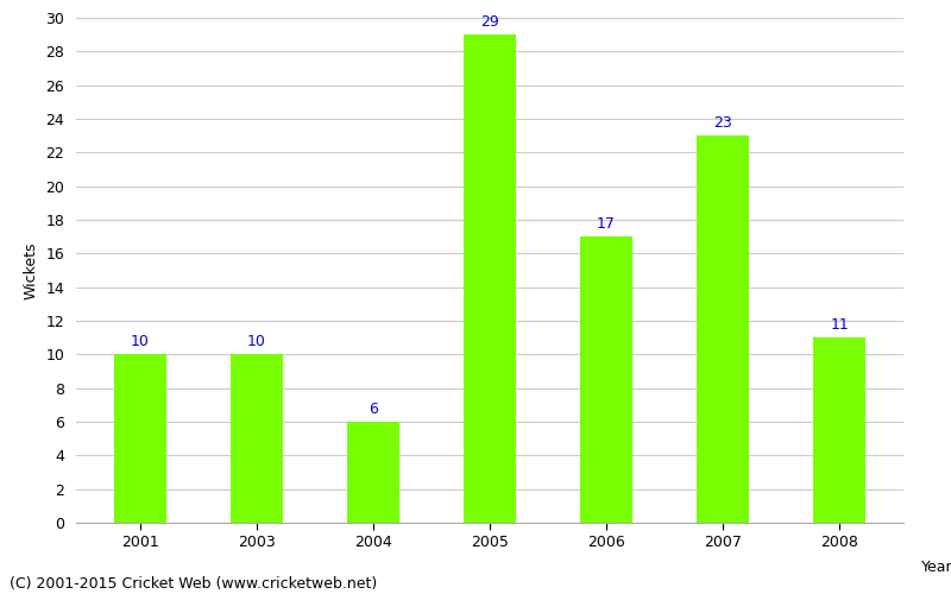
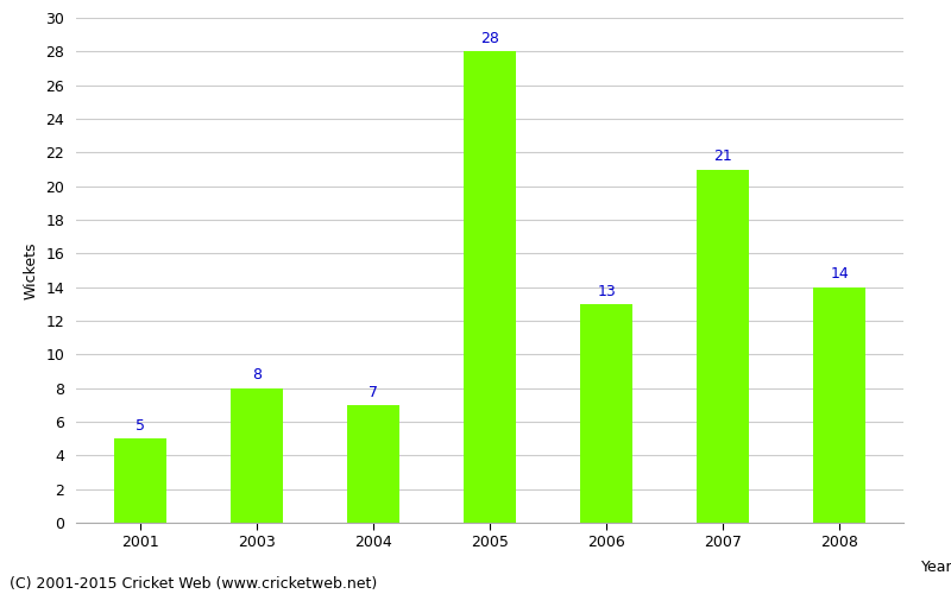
2001: 10 -> 5
2003: 10 -> 8
2004: 6 -> 7
2005: 29 -> 28
2006: 17 -> 13
2007: 23 -> 21
2008: 11 -> 14
